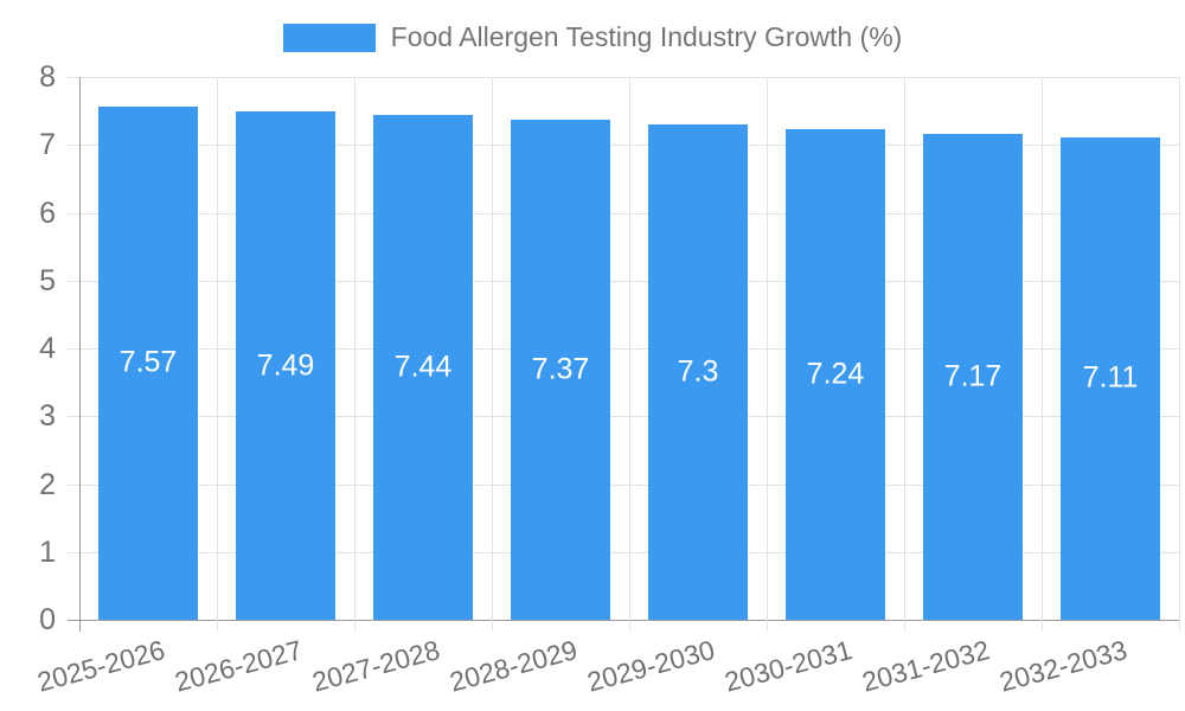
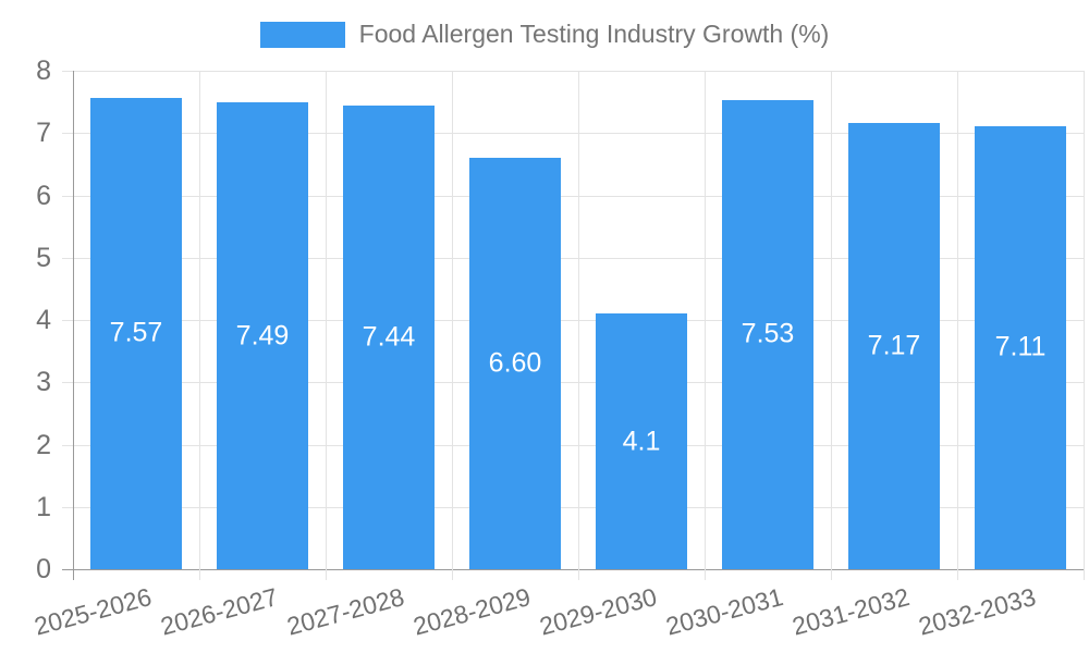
2028-2029: 7.37 -> 6.60
2029-2030: 7.3 -> 4.1
2030-2031: 7.24 -> 7.53
